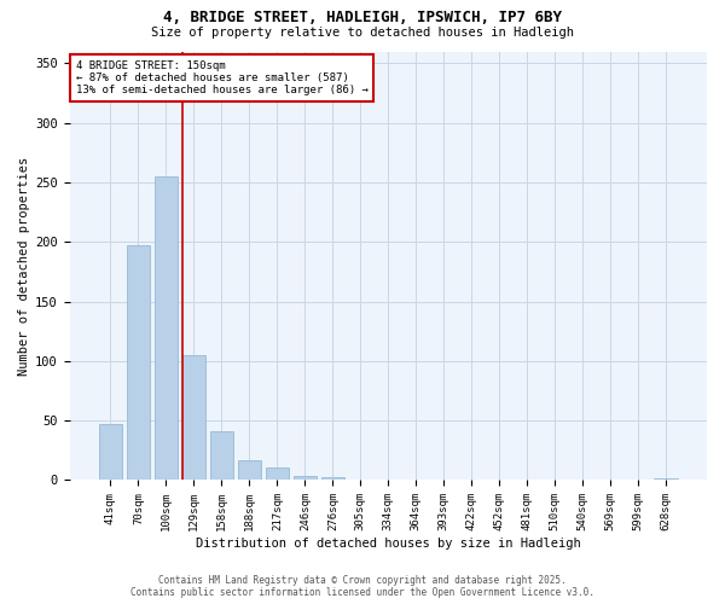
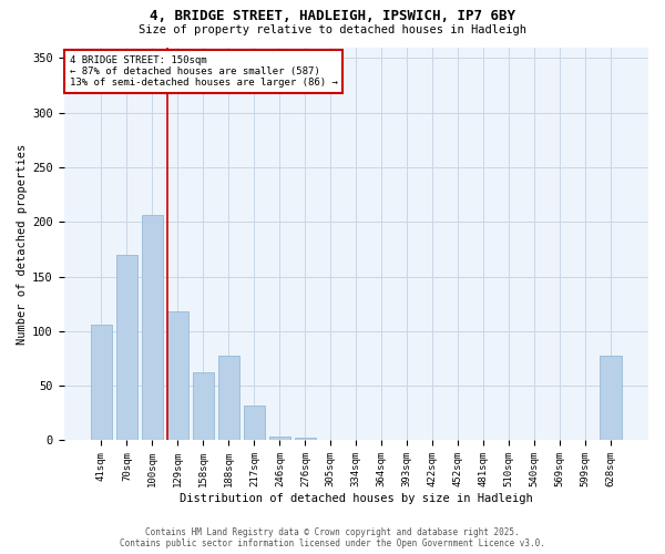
41sqm: 47 -> 106
70sqm: 197 -> 170
100sqm: 255 -> 206
129sqm: 105 -> 118
158sqm: 41 -> 62
188sqm: 17 -> 78
217sqm: 11 -> 32
628sqm: 2 -> 78
